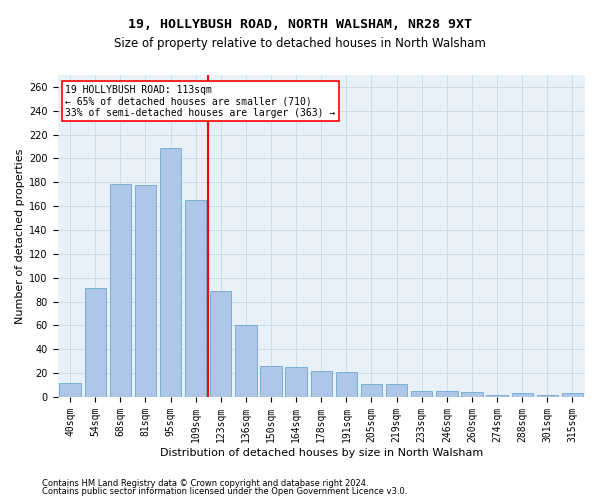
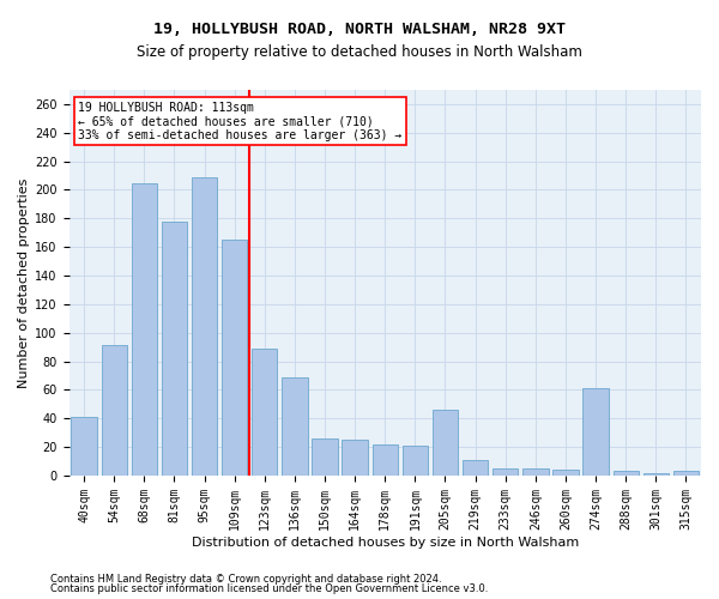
40sqm: 12 -> 41
68sqm: 179 -> 205
136sqm: 60 -> 69
205sqm: 11 -> 46
274sqm: 2 -> 61
